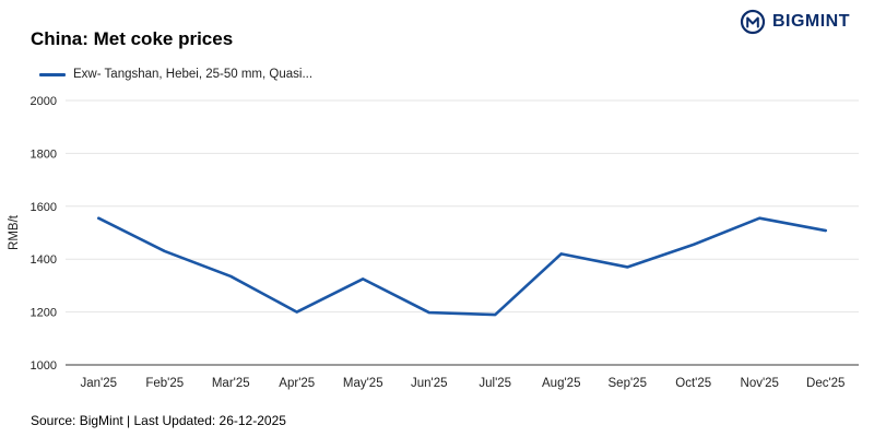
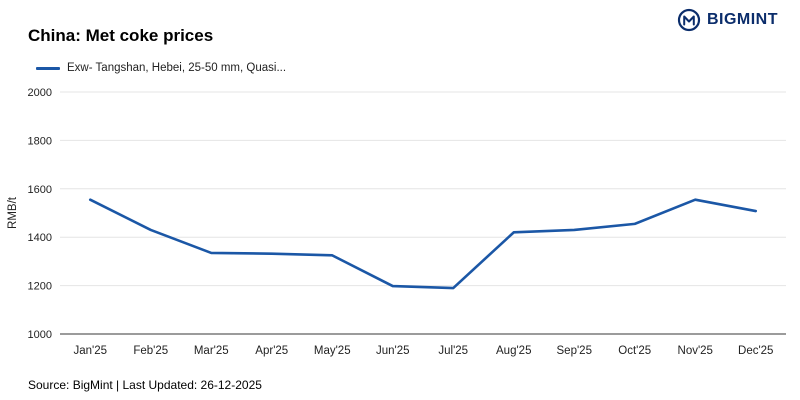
Apr'25: 1200 -> 1330
Sep'25: 1370 -> 1430
